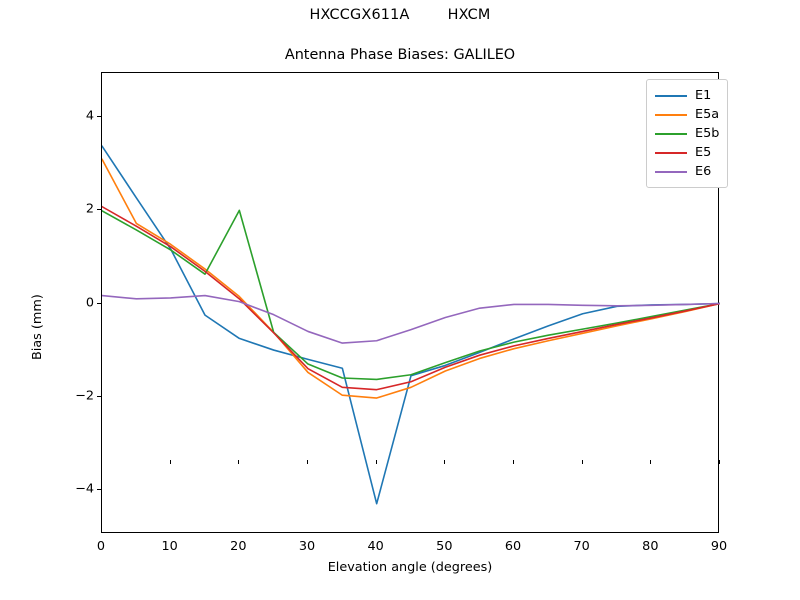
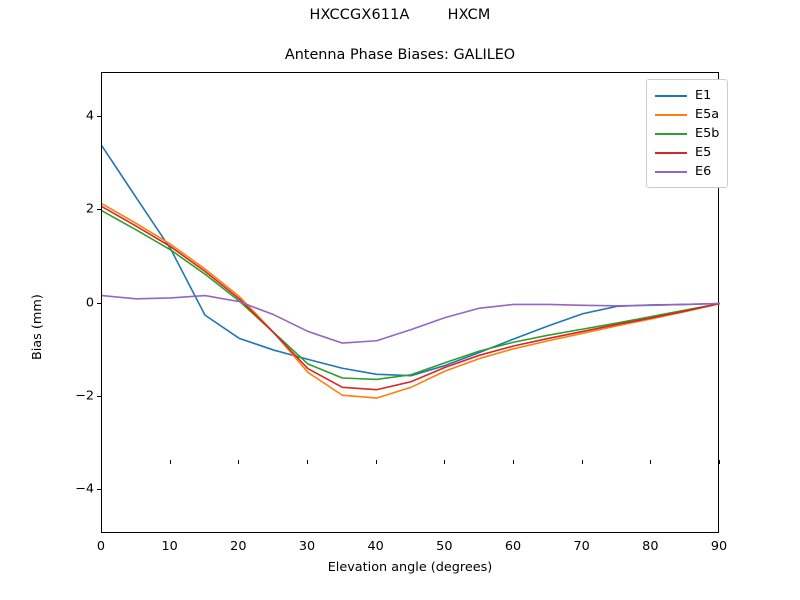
E5a/0: 3.1 -> 2.1
E5b/20: 2.0 -> 0.1
E1/40: -4.3 -> -1.5
